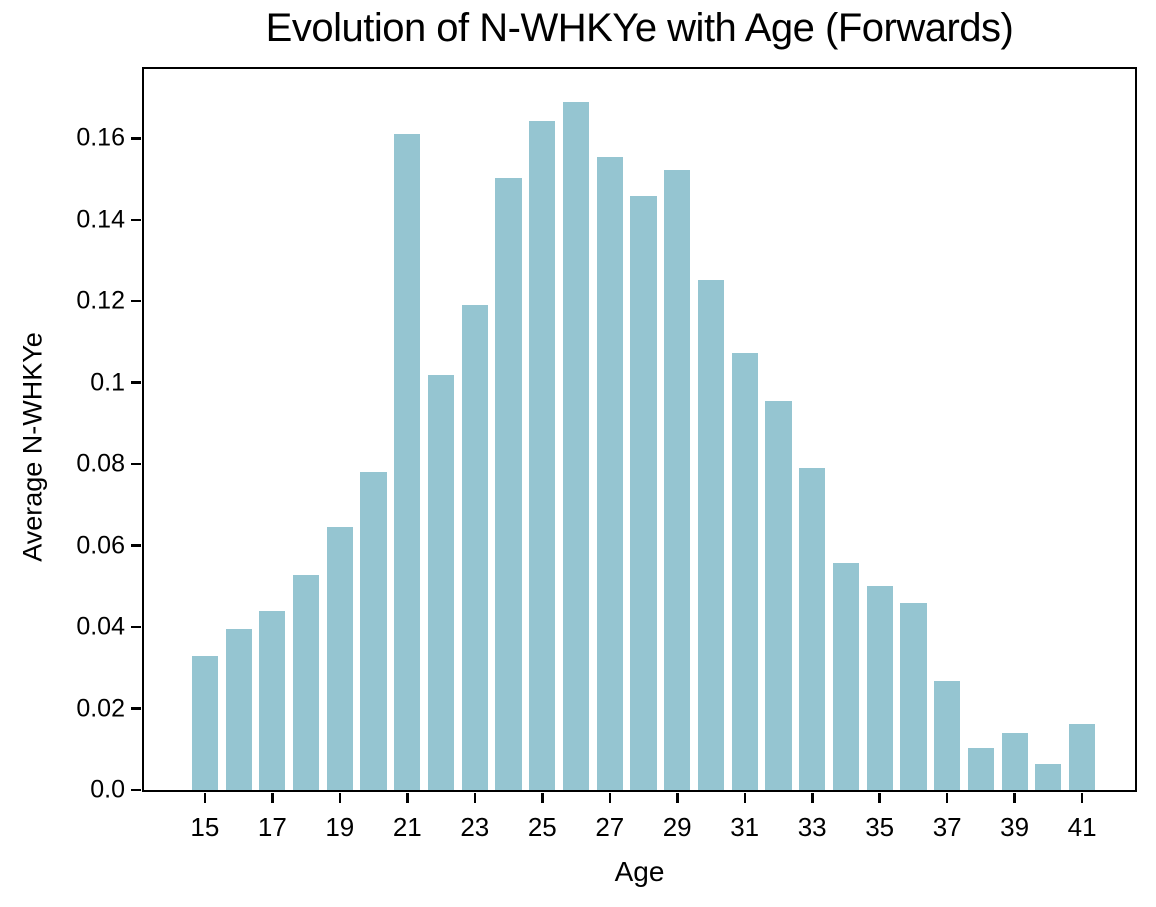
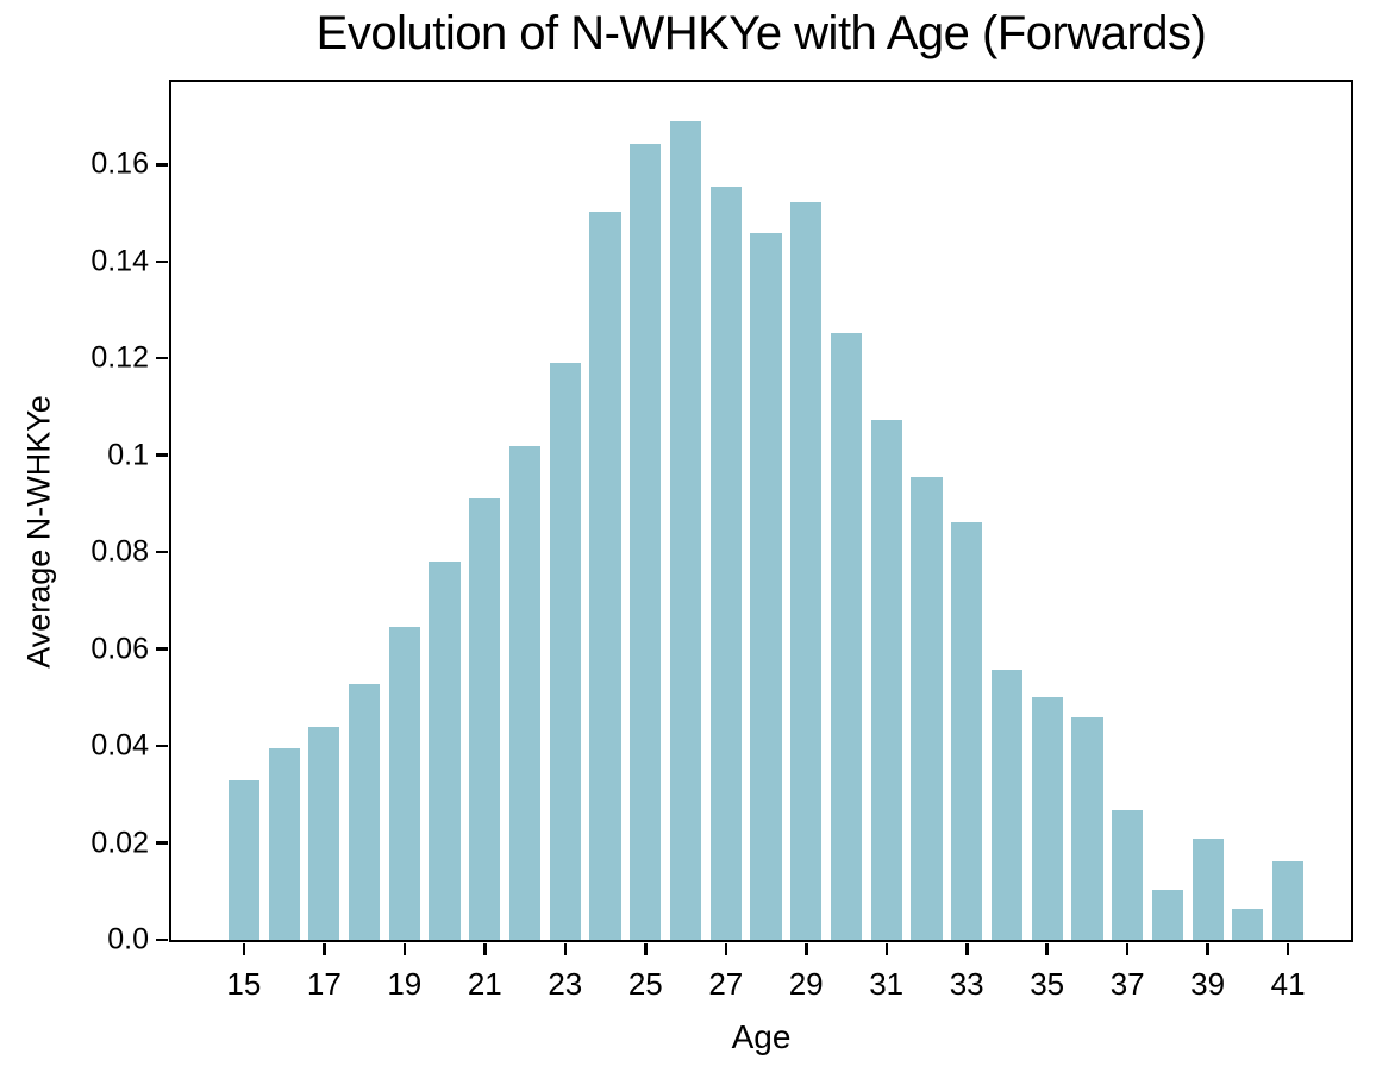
21: 0.161 -> 0.091
33: 0.079 -> 0.086
39: 0.014 -> 0.021
